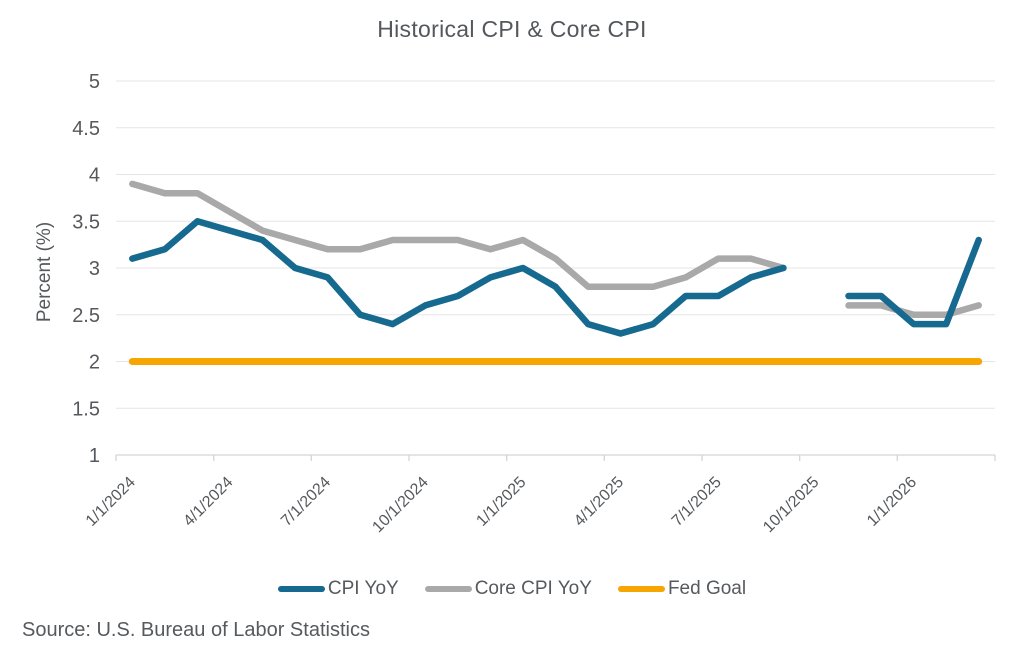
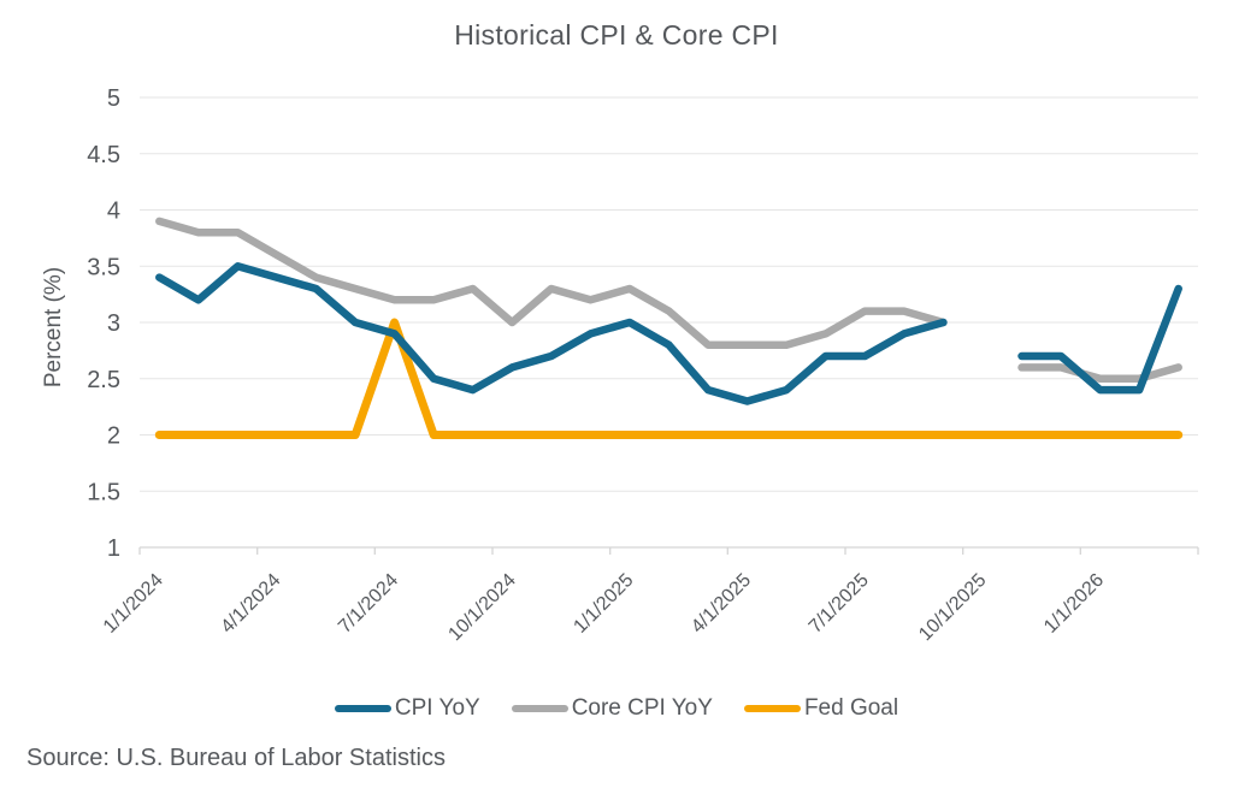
CPI YoY/1/1/2024: 3.1 -> 3.4
Fed Goal/7/1/2024: 2 -> 3
Core CPI YoY/10/1/2024: 3.3 -> 3.0
